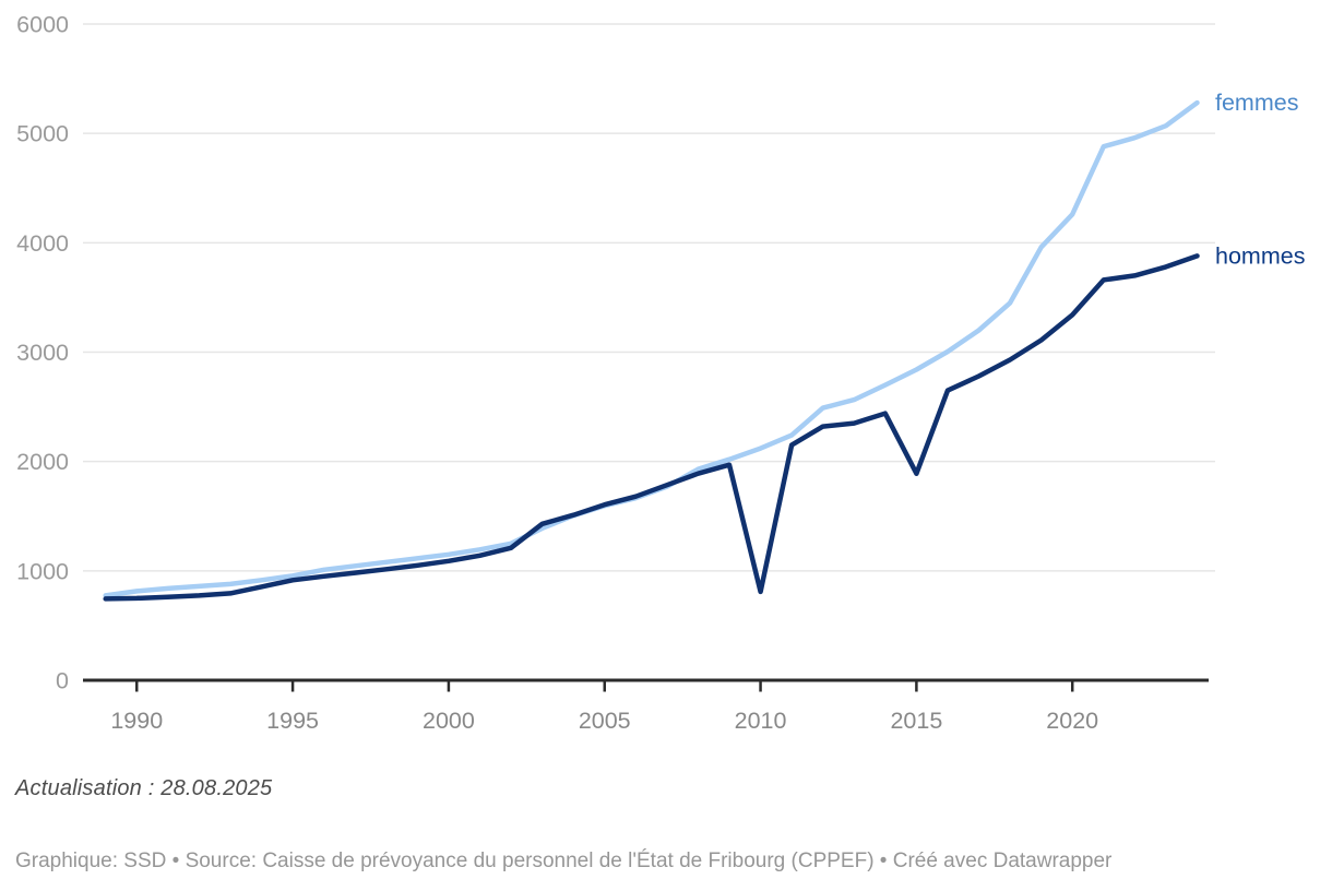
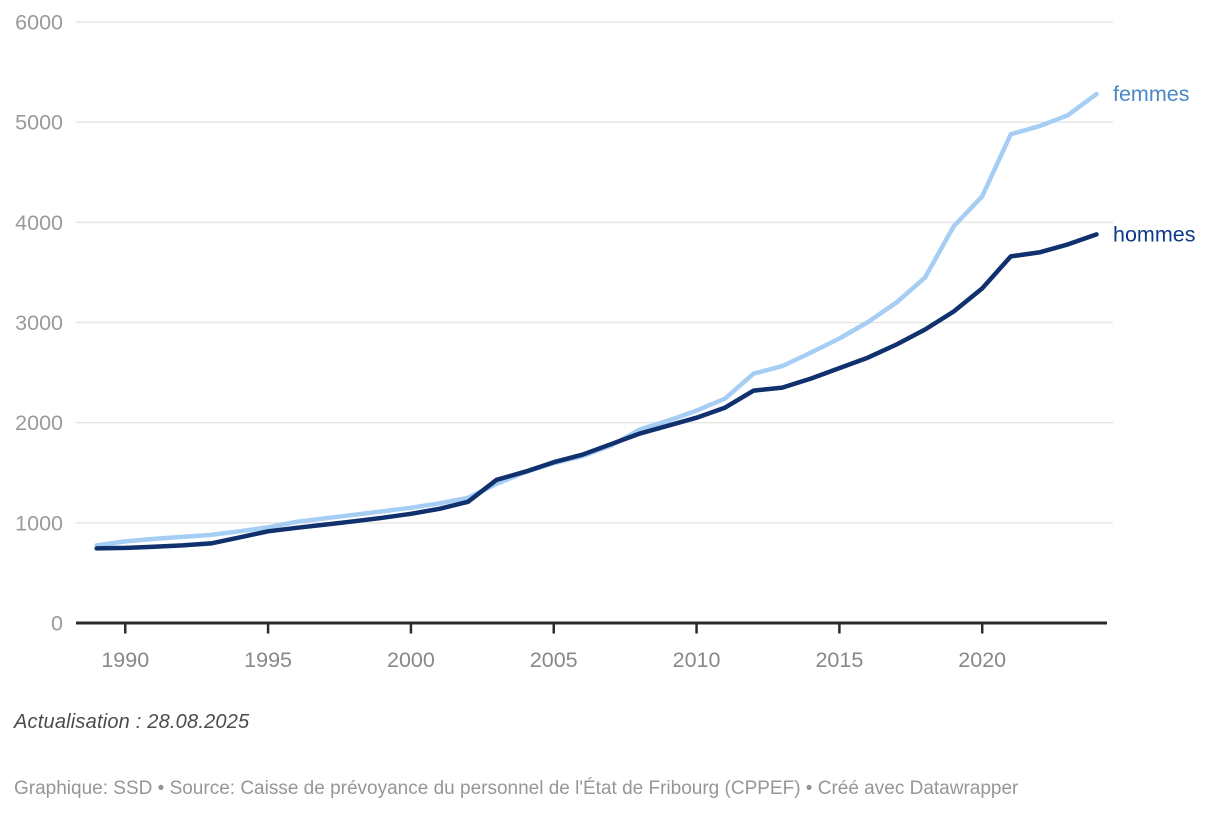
hommes/2010: 810 -> 2050
hommes/2015: 1890 -> 2540
